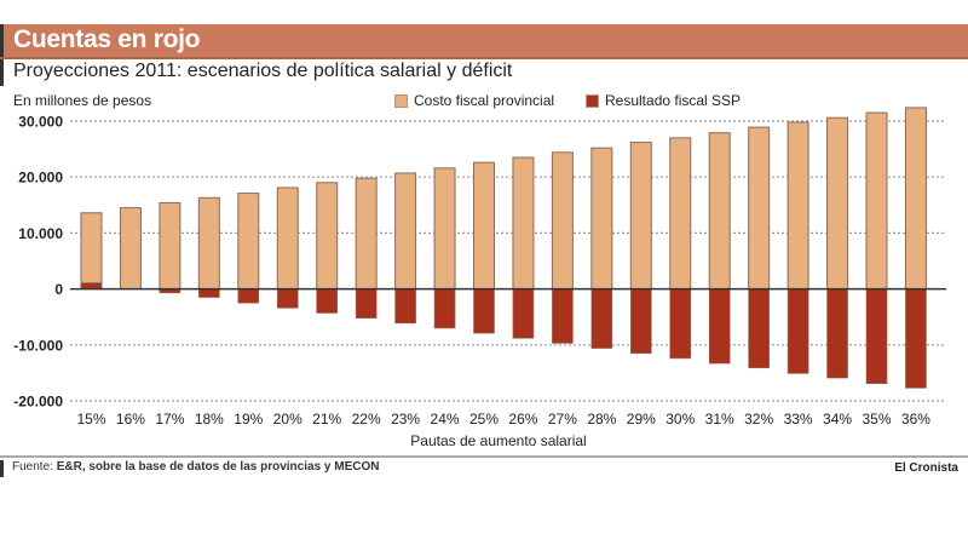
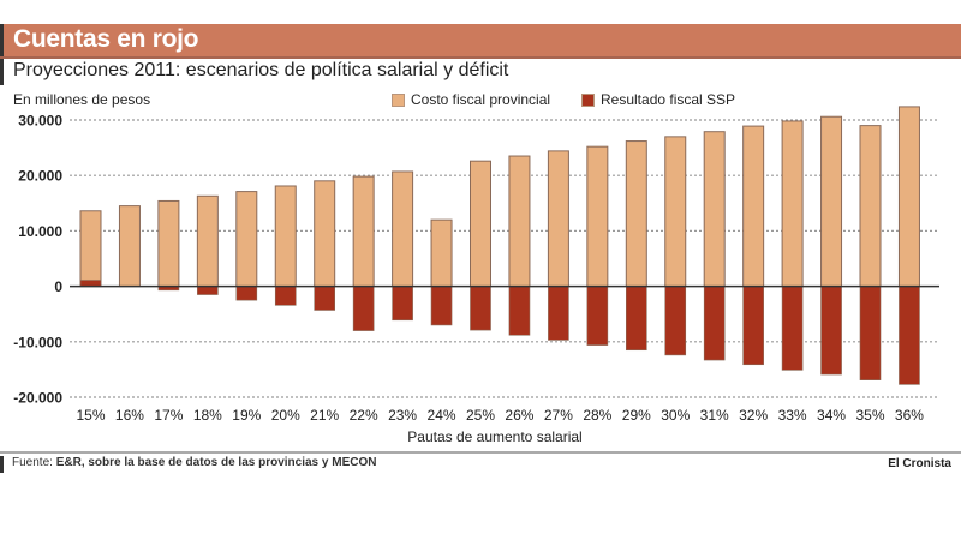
Resultado fiscal SSP/22%: -5000 -> -8000
Costo fiscal provincial/24%: 22000 -> 12000
Costo fiscal provincial/35%: 32000 -> 29000
